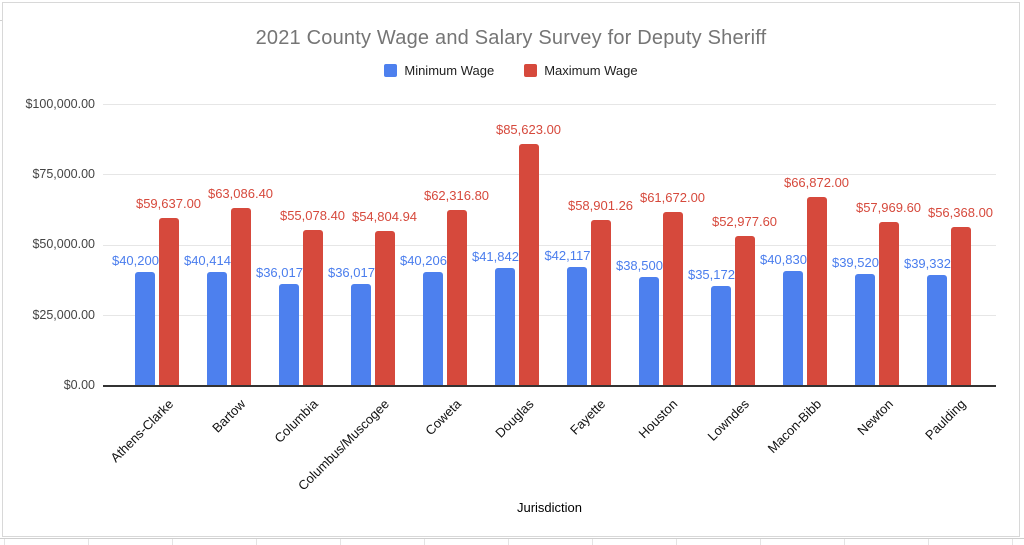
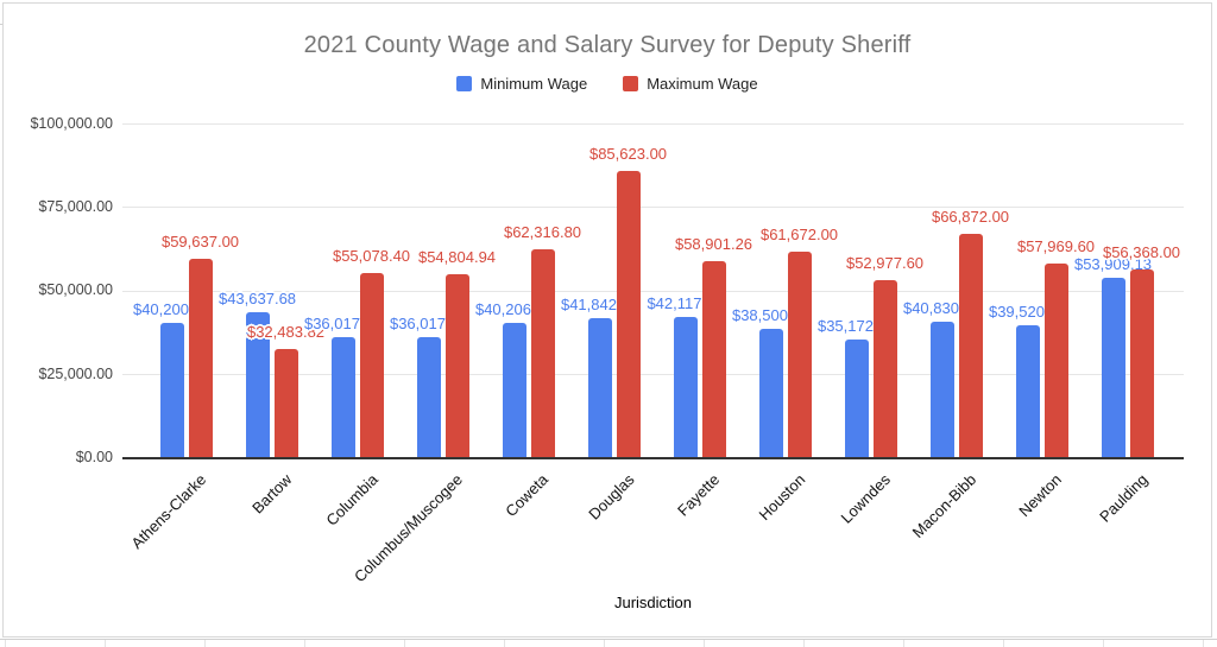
Minimum Wage/Bartow: $40,414.40 -> $43,637.68
Maximum Wage/Bartow: $63,086.40 -> $32,483.82
Minimum Wage/Paulding: $39,332.80 -> $53,909.13
